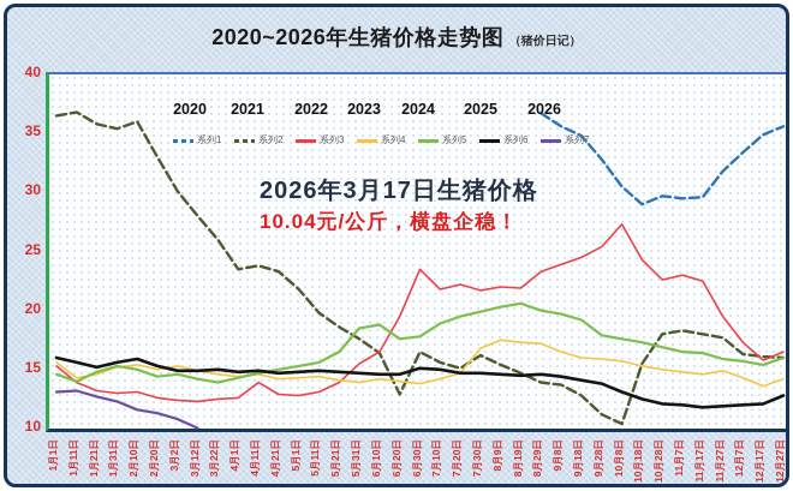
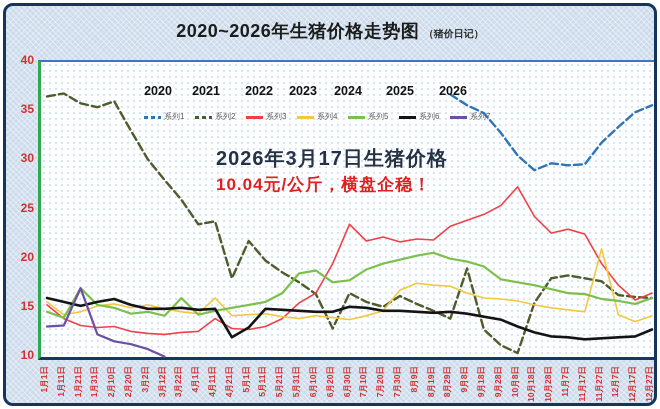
系列5/1月21日: 15 -> 17
系列7/1月21日: 13 -> 17
系列5/3月22日: 14 -> 16
系列4/4月11日: 15 -> 16
系列2/4月21日: 23 -> 18
系列6/4月21日: 15 -> 12
系列6/5月1日: 15 -> 13
系列2/9月8日: 14 -> 19
系列4/11月27日: 15 -> 21
